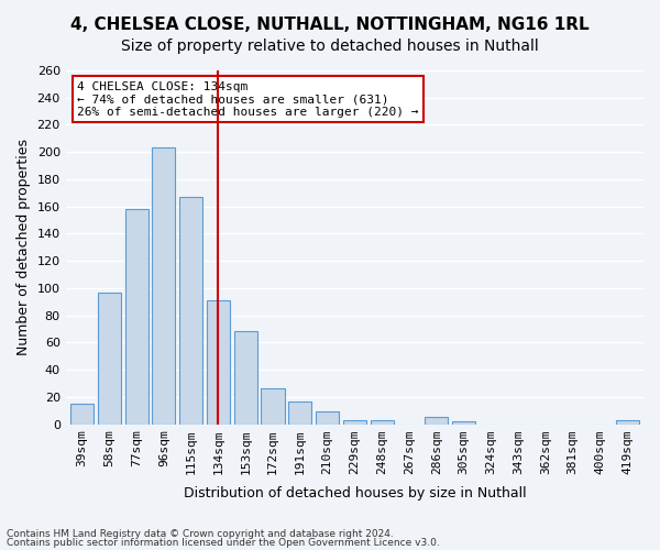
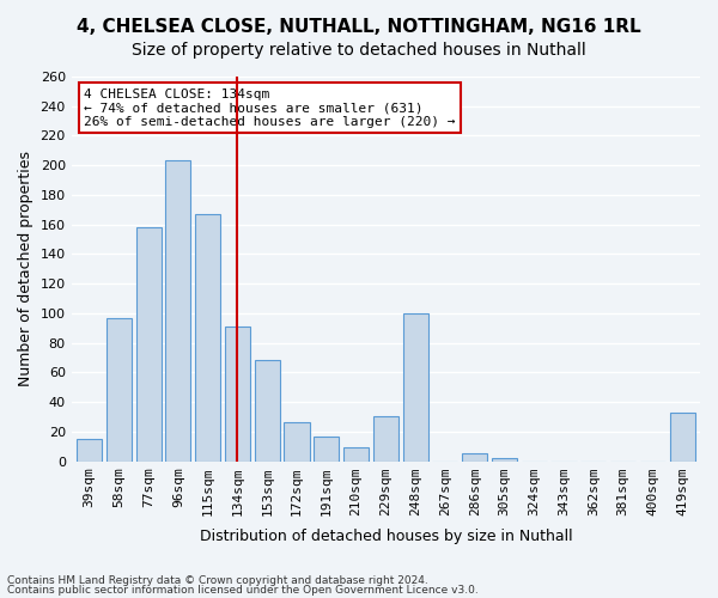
229sqm: 3 -> 30
248sqm: 3 -> 100
419sqm: 3 -> 33
